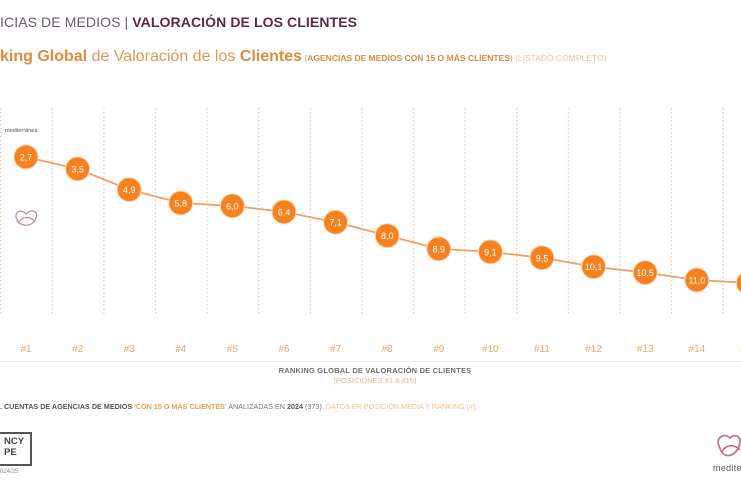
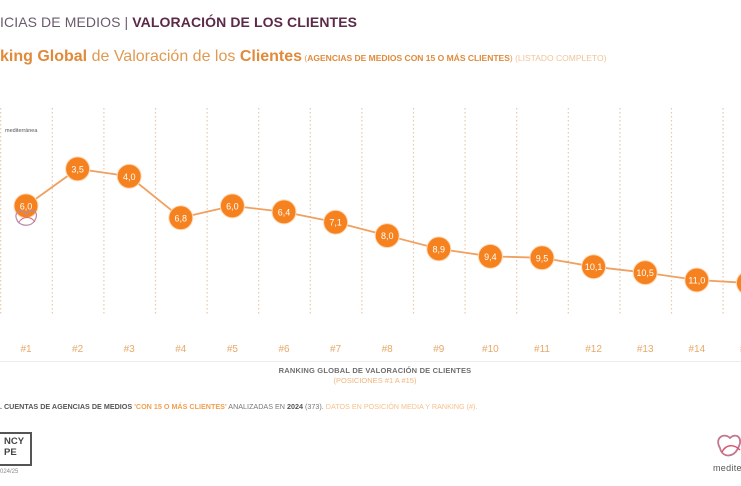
#1: 2,7 -> 6,0
#3: 4,9 -> 4,0
#4: 5,8 -> 6,8
#10: 9,1 -> 9,4
